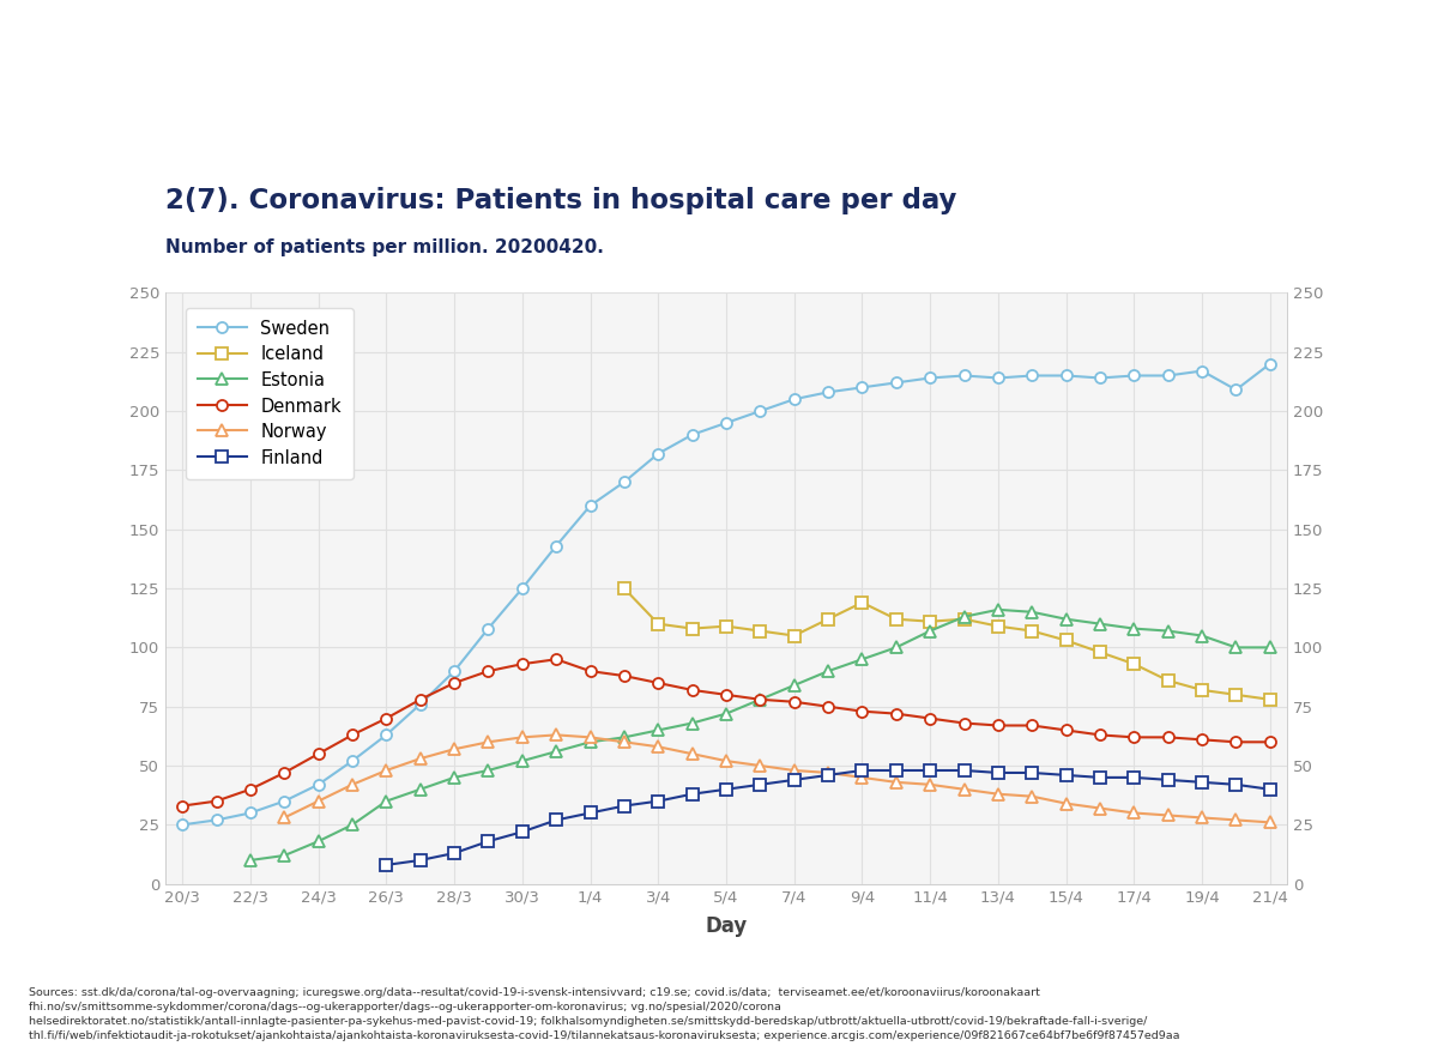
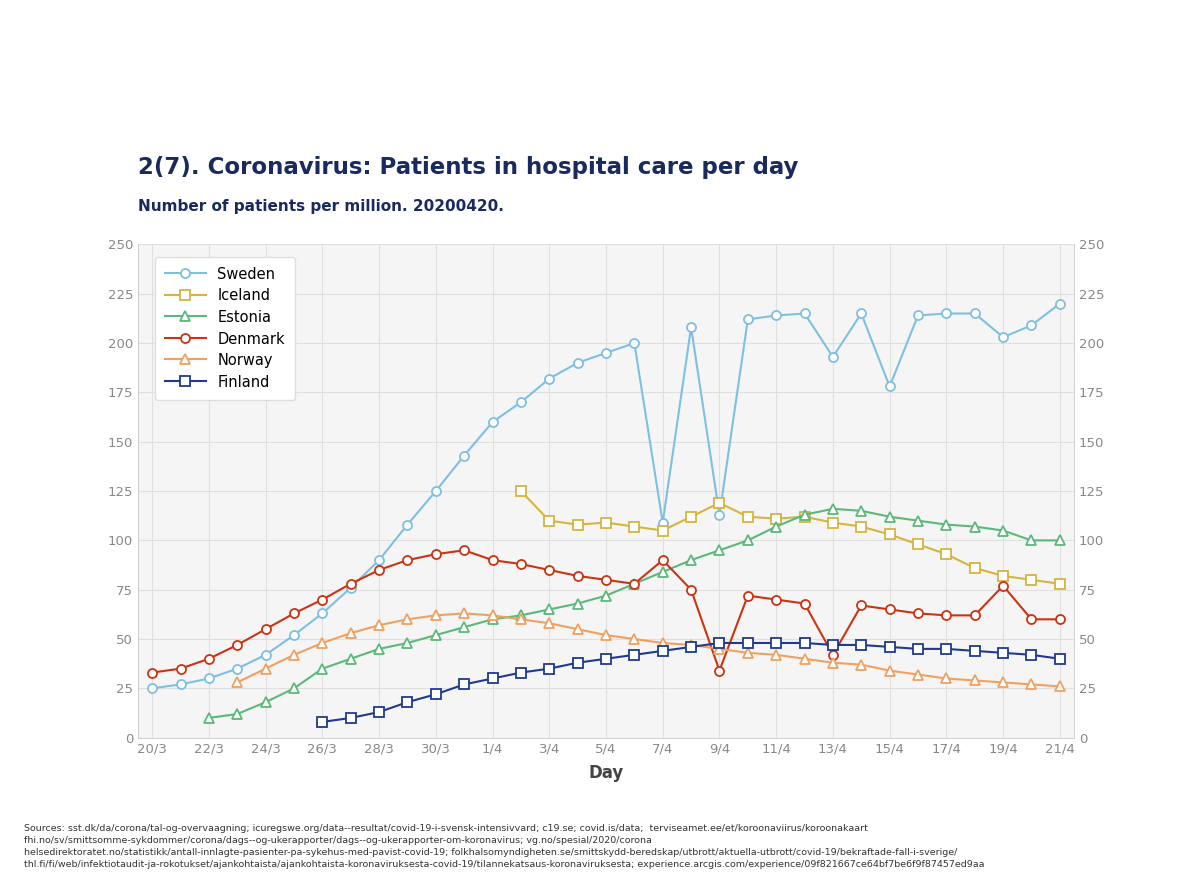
Sweden/7/4: 205 -> 109
Denmark/7/4: 77 -> 90
Sweden/9/4: 210 -> 113
Denmark/9/4: 73 -> 34
Sweden/13/4: 214 -> 193
Denmark/13/4: 67 -> 42
Sweden/15/4: 215 -> 178
Sweden/19/4: 217 -> 203
Denmark/19/4: 61 -> 77
